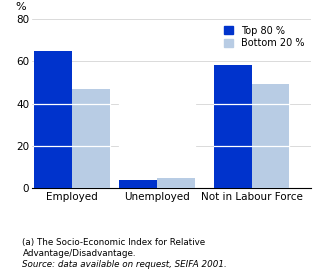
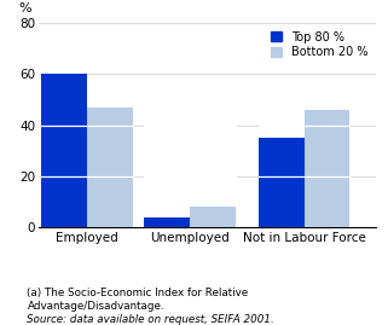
Top 80 %/Employed: 65 -> 60
Bottom 20 %/Unemployed: 5 -> 8
Top 80 %/Not in Labour Force: 58 -> 35
Bottom 20 %/Not in Labour Force: 49 -> 46
